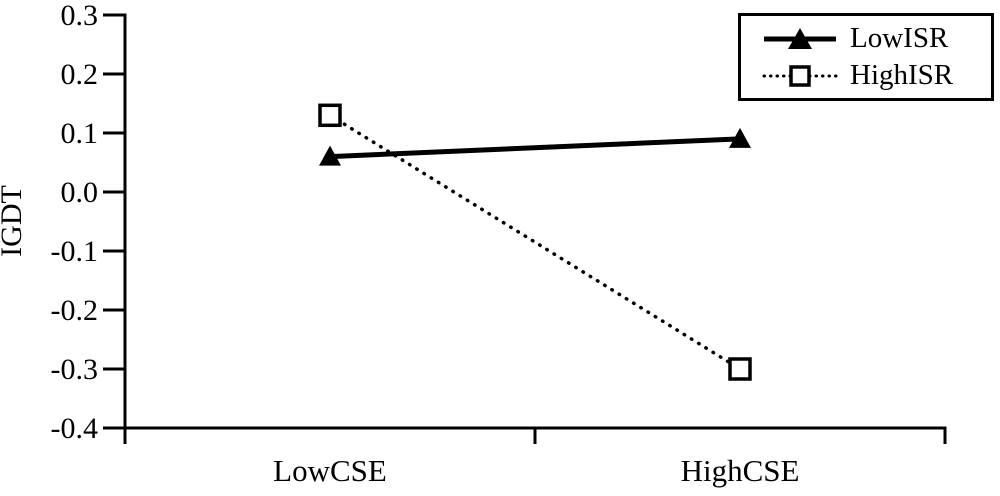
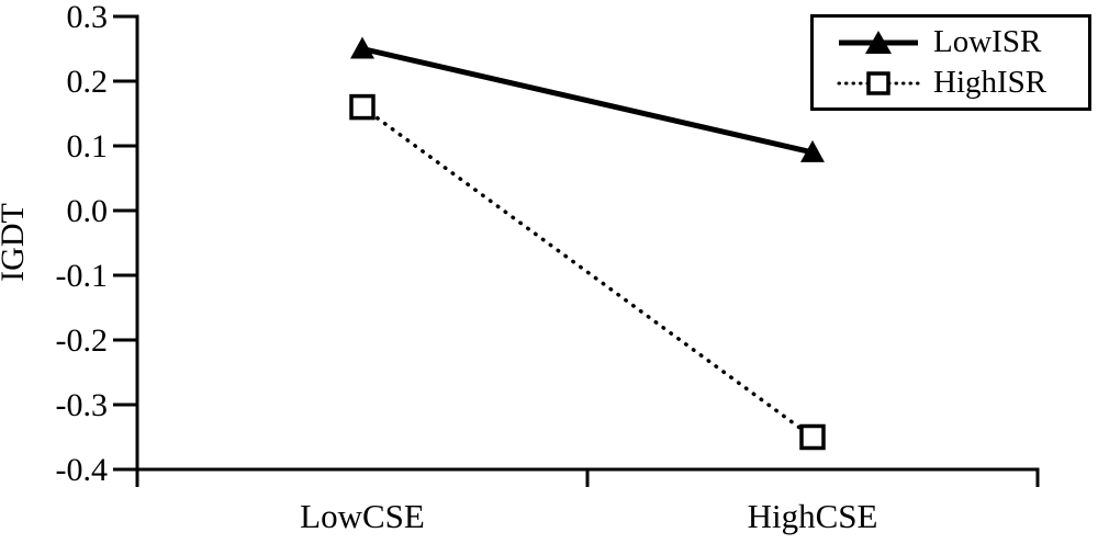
LowISR/LowCSE: 0.06 -> 0.25
HighISR/LowCSE: 0.13 -> 0.16
HighISR/HighCSE: -0.30 -> -0.35
